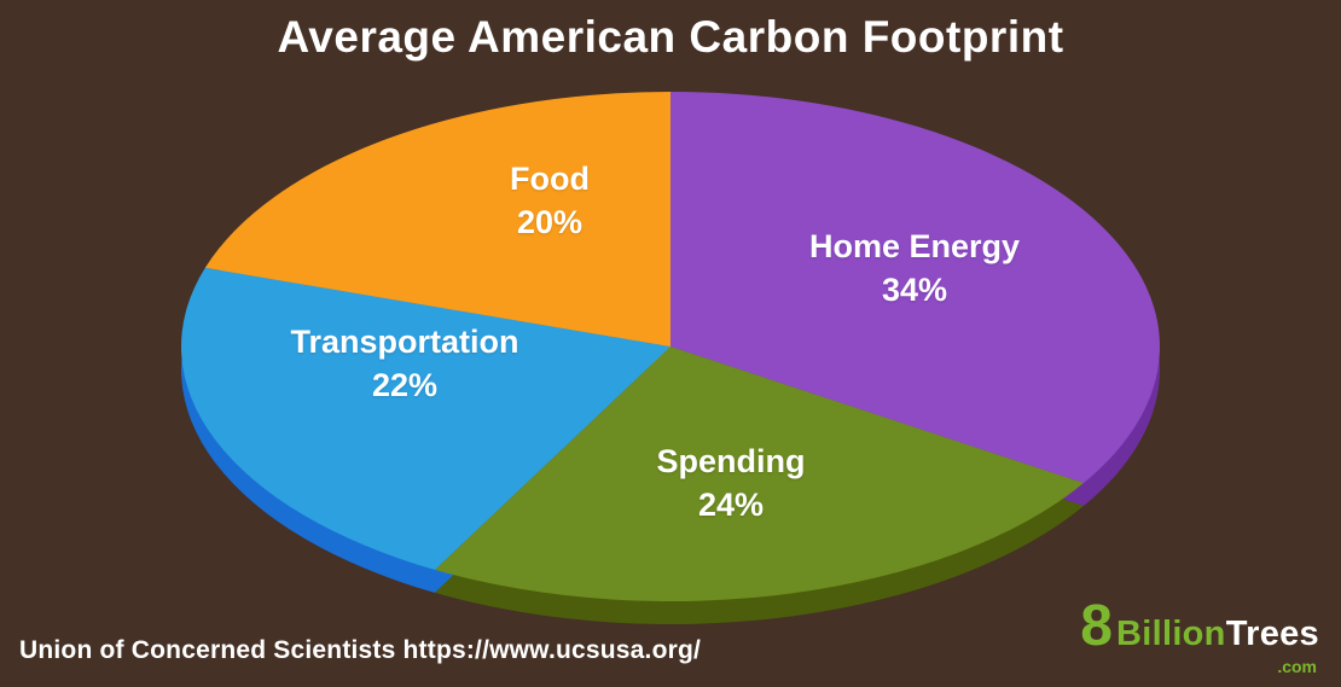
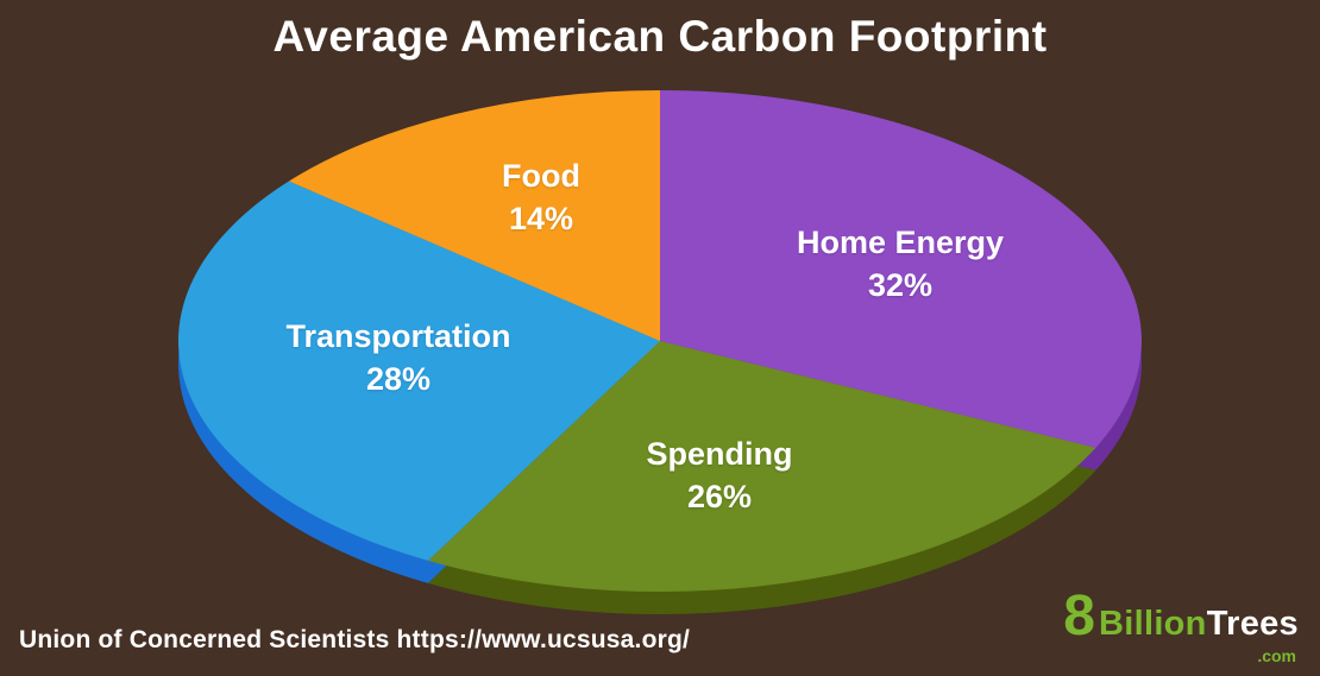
Home Energy: 34% -> 32%
Spending: 24% -> 26%
Transportation: 22% -> 28%
Food: 20% -> 14%
